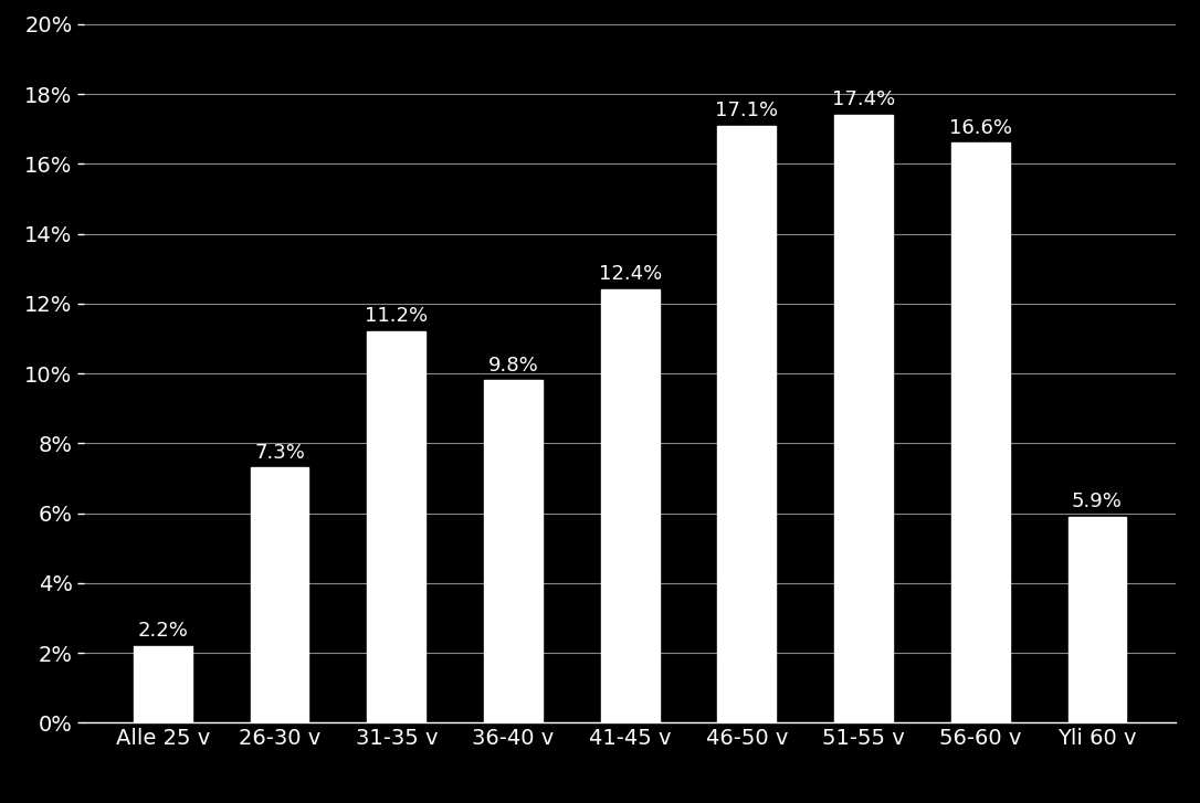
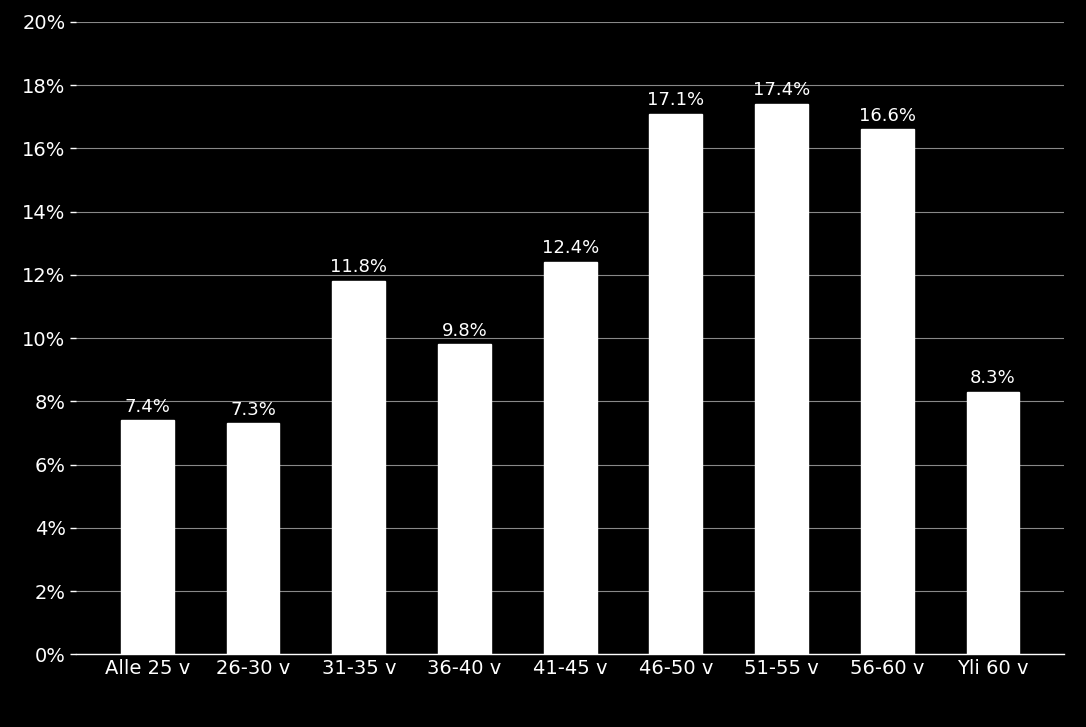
Alle 25 v: 2.2% -> 7.4%
31-35 v: 11.2% -> 11.8%
Yli 60 v: 5.9% -> 8.3%
